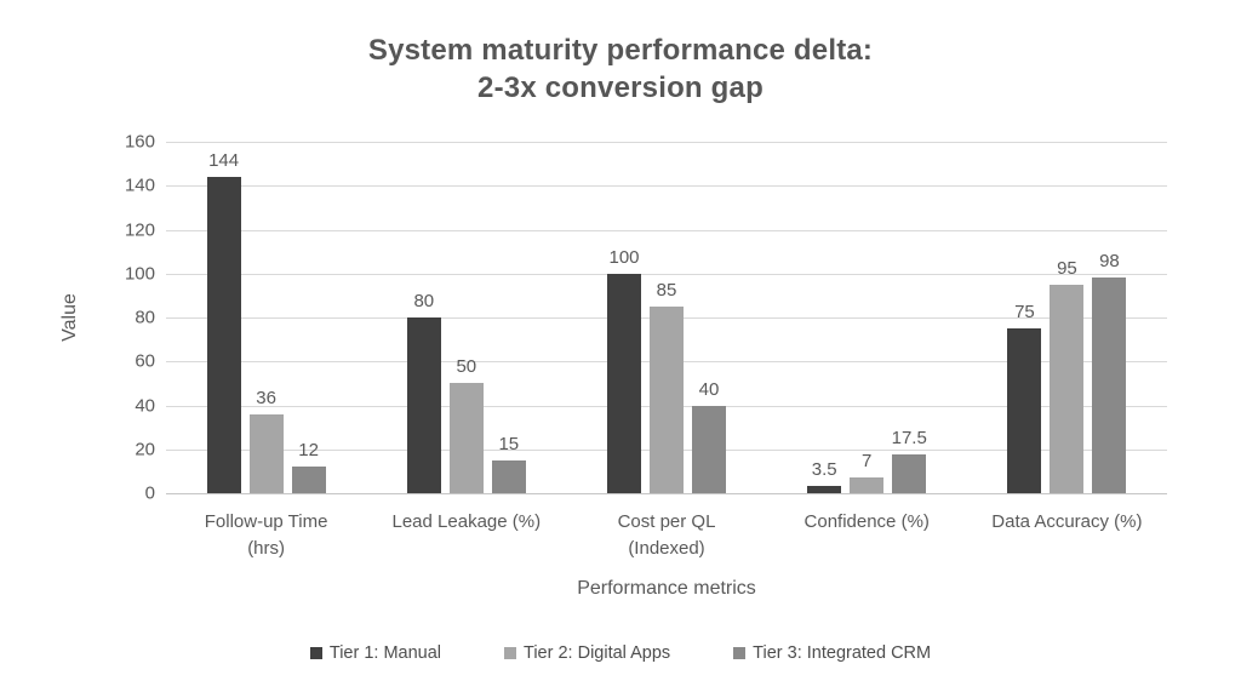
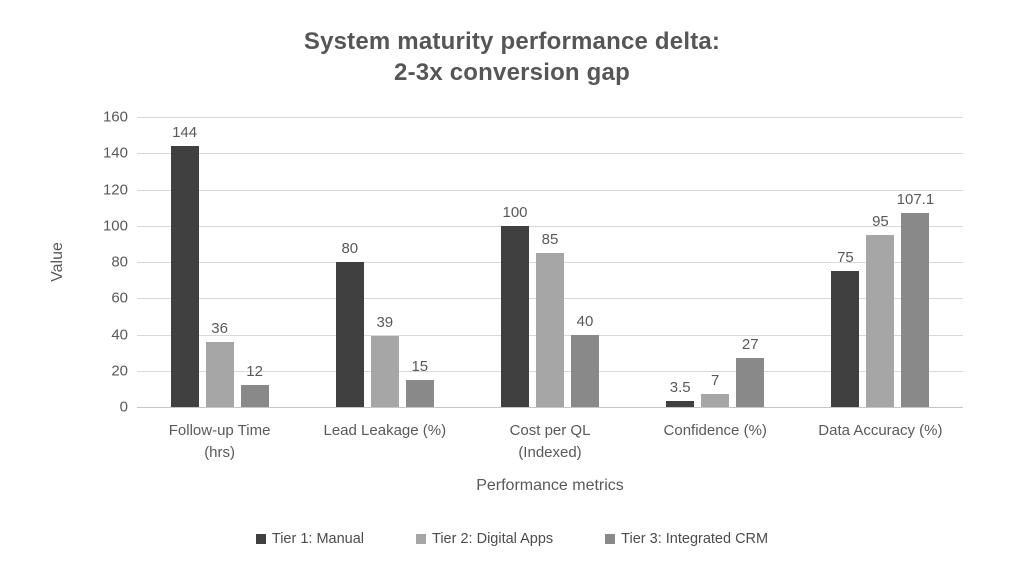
Tier 2: Digital Apps/Lead Leakage (%): 50 -> 39
Tier 3: Integrated CRM/Confidence (%): 17.5 -> 27
Tier 3: Integrated CRM/Data Accuracy (%): 98 -> 107.1
